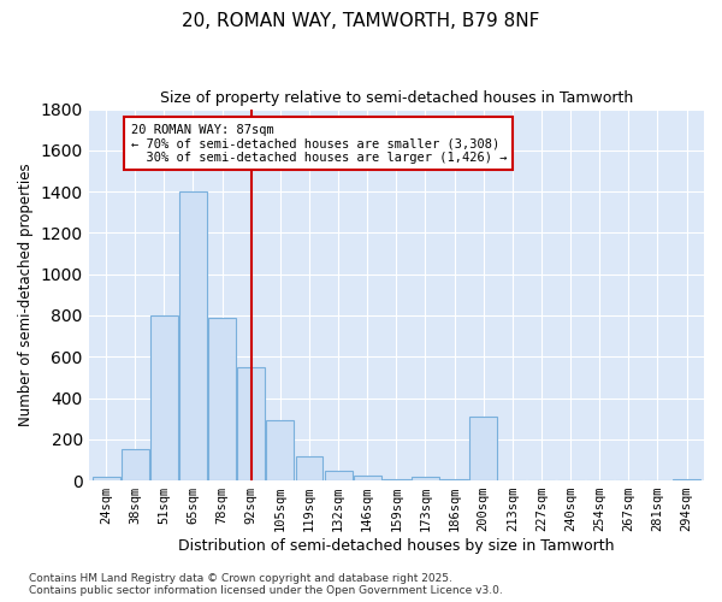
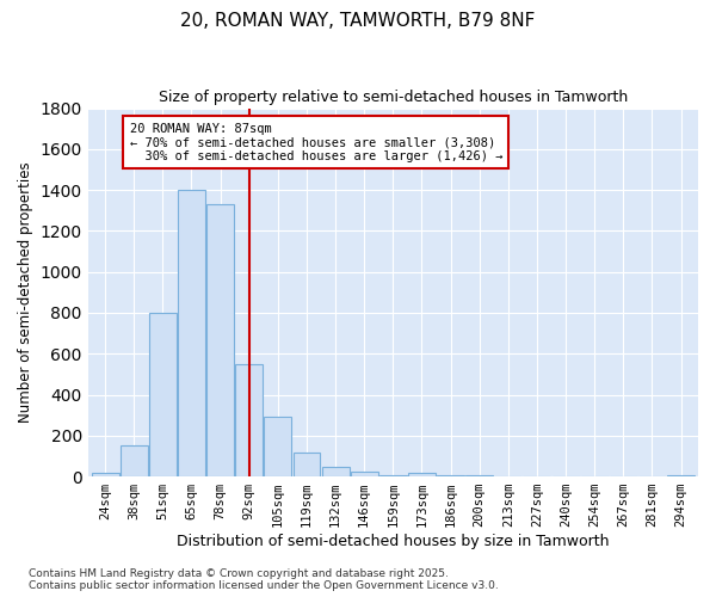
78sqm: 790 -> 1330
200sqm: 310 -> 0
